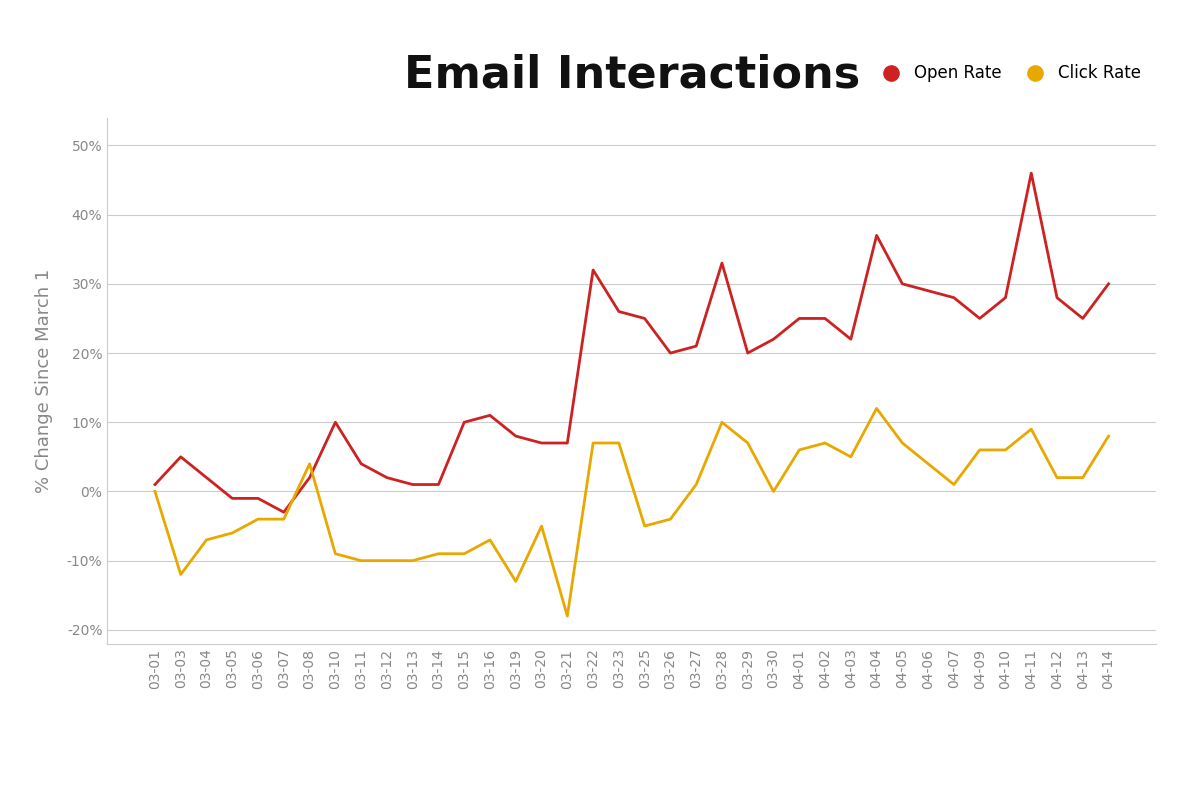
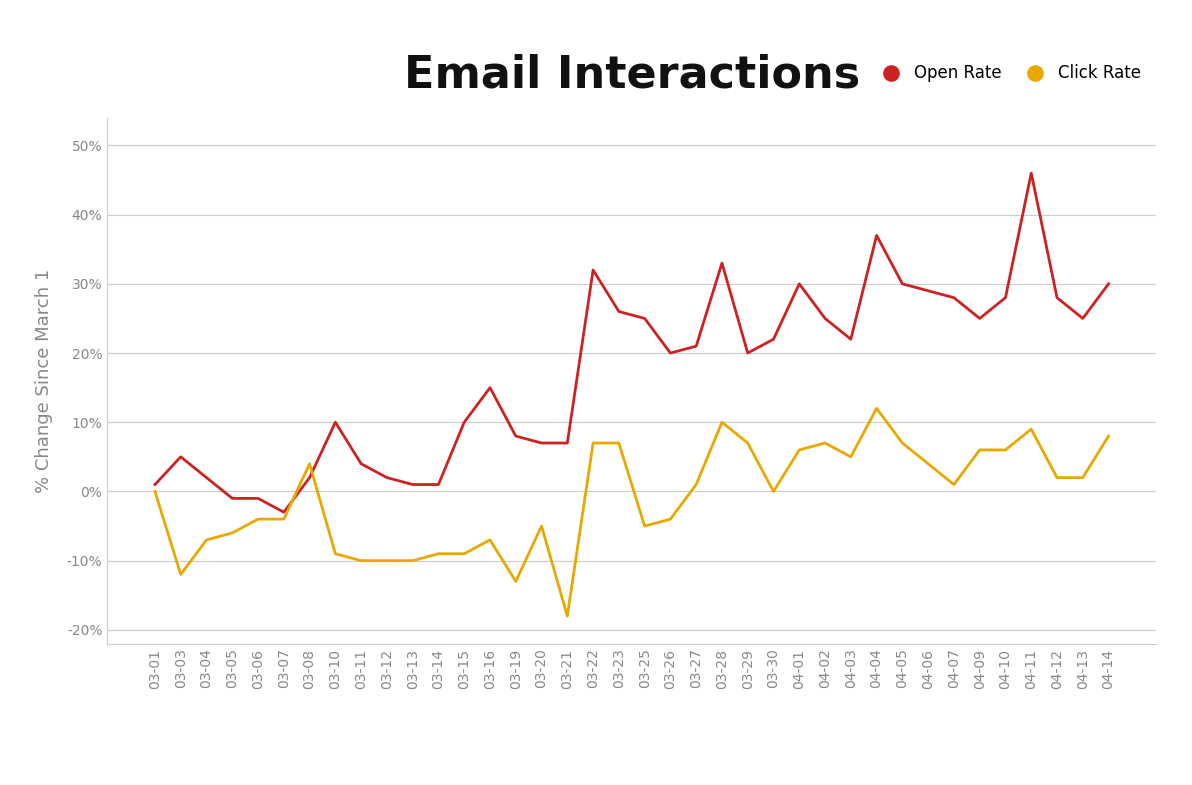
Open Rate/03-16: 11% -> 15%
Open Rate/04-01: 25% -> 30%
